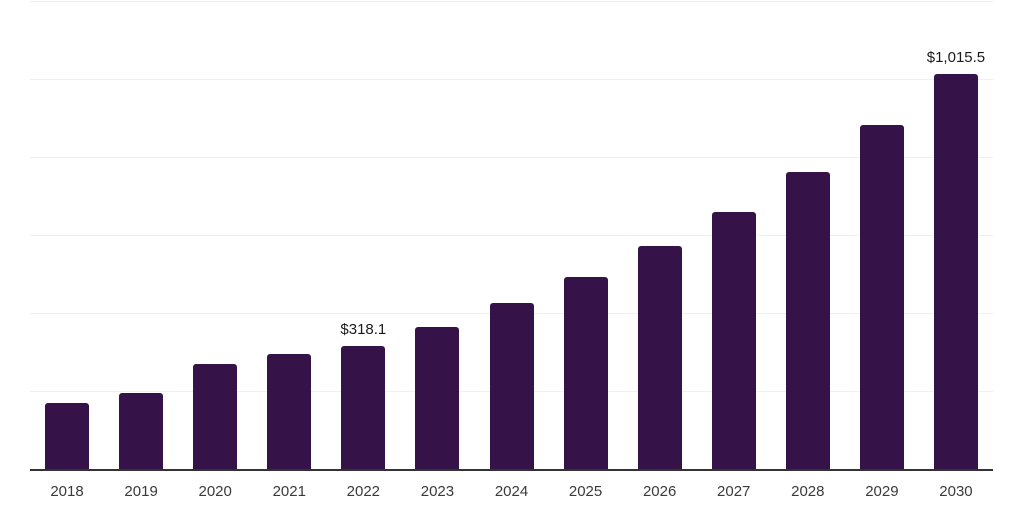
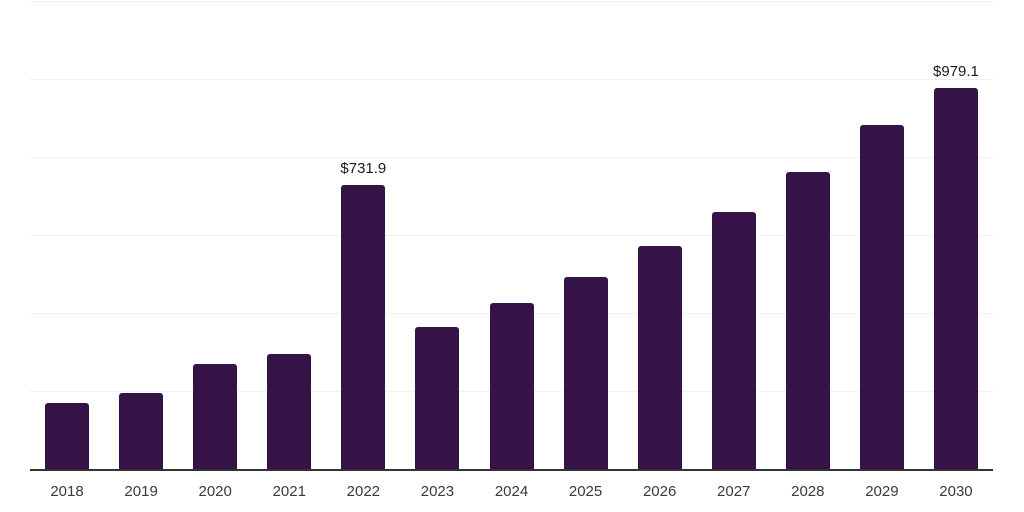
2022: $318.1 -> $731.9
2030: $1,015.5 -> $979.1
